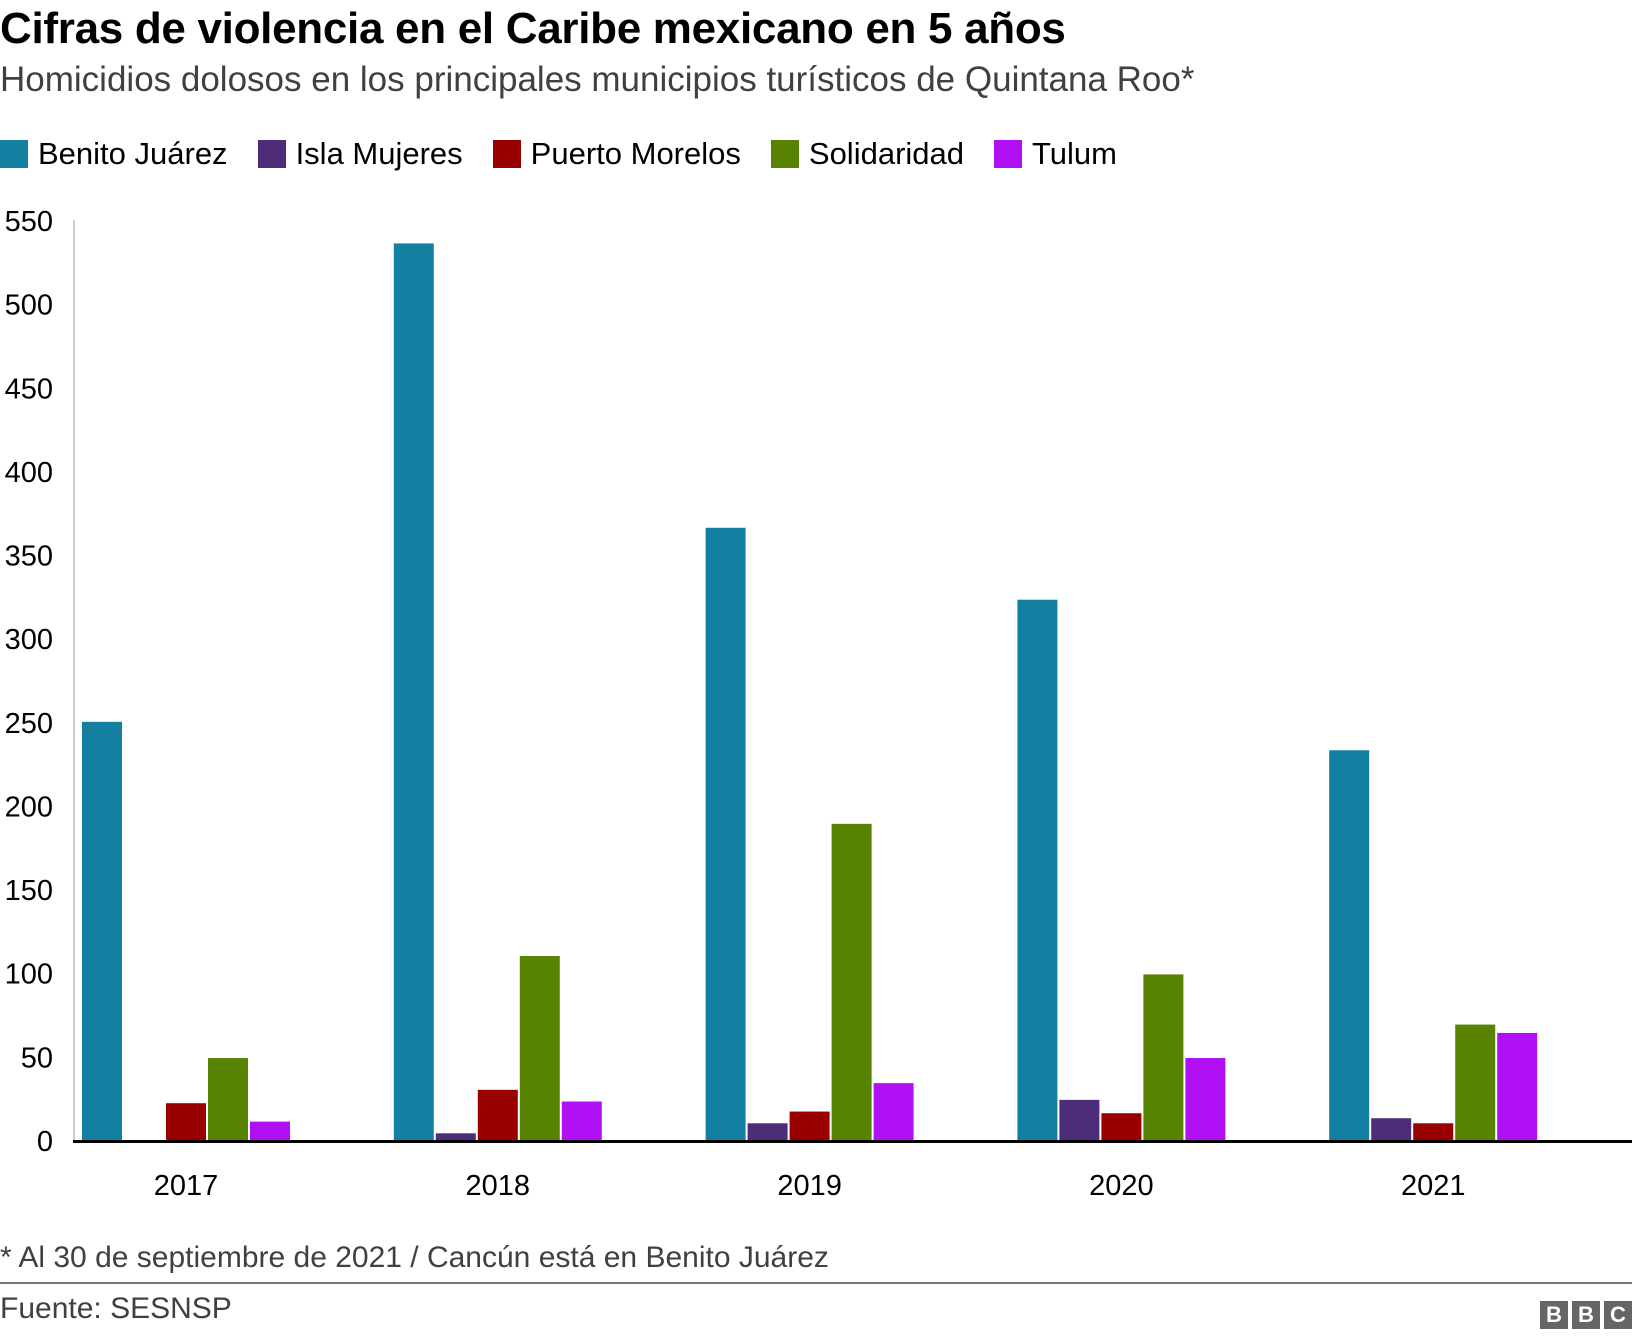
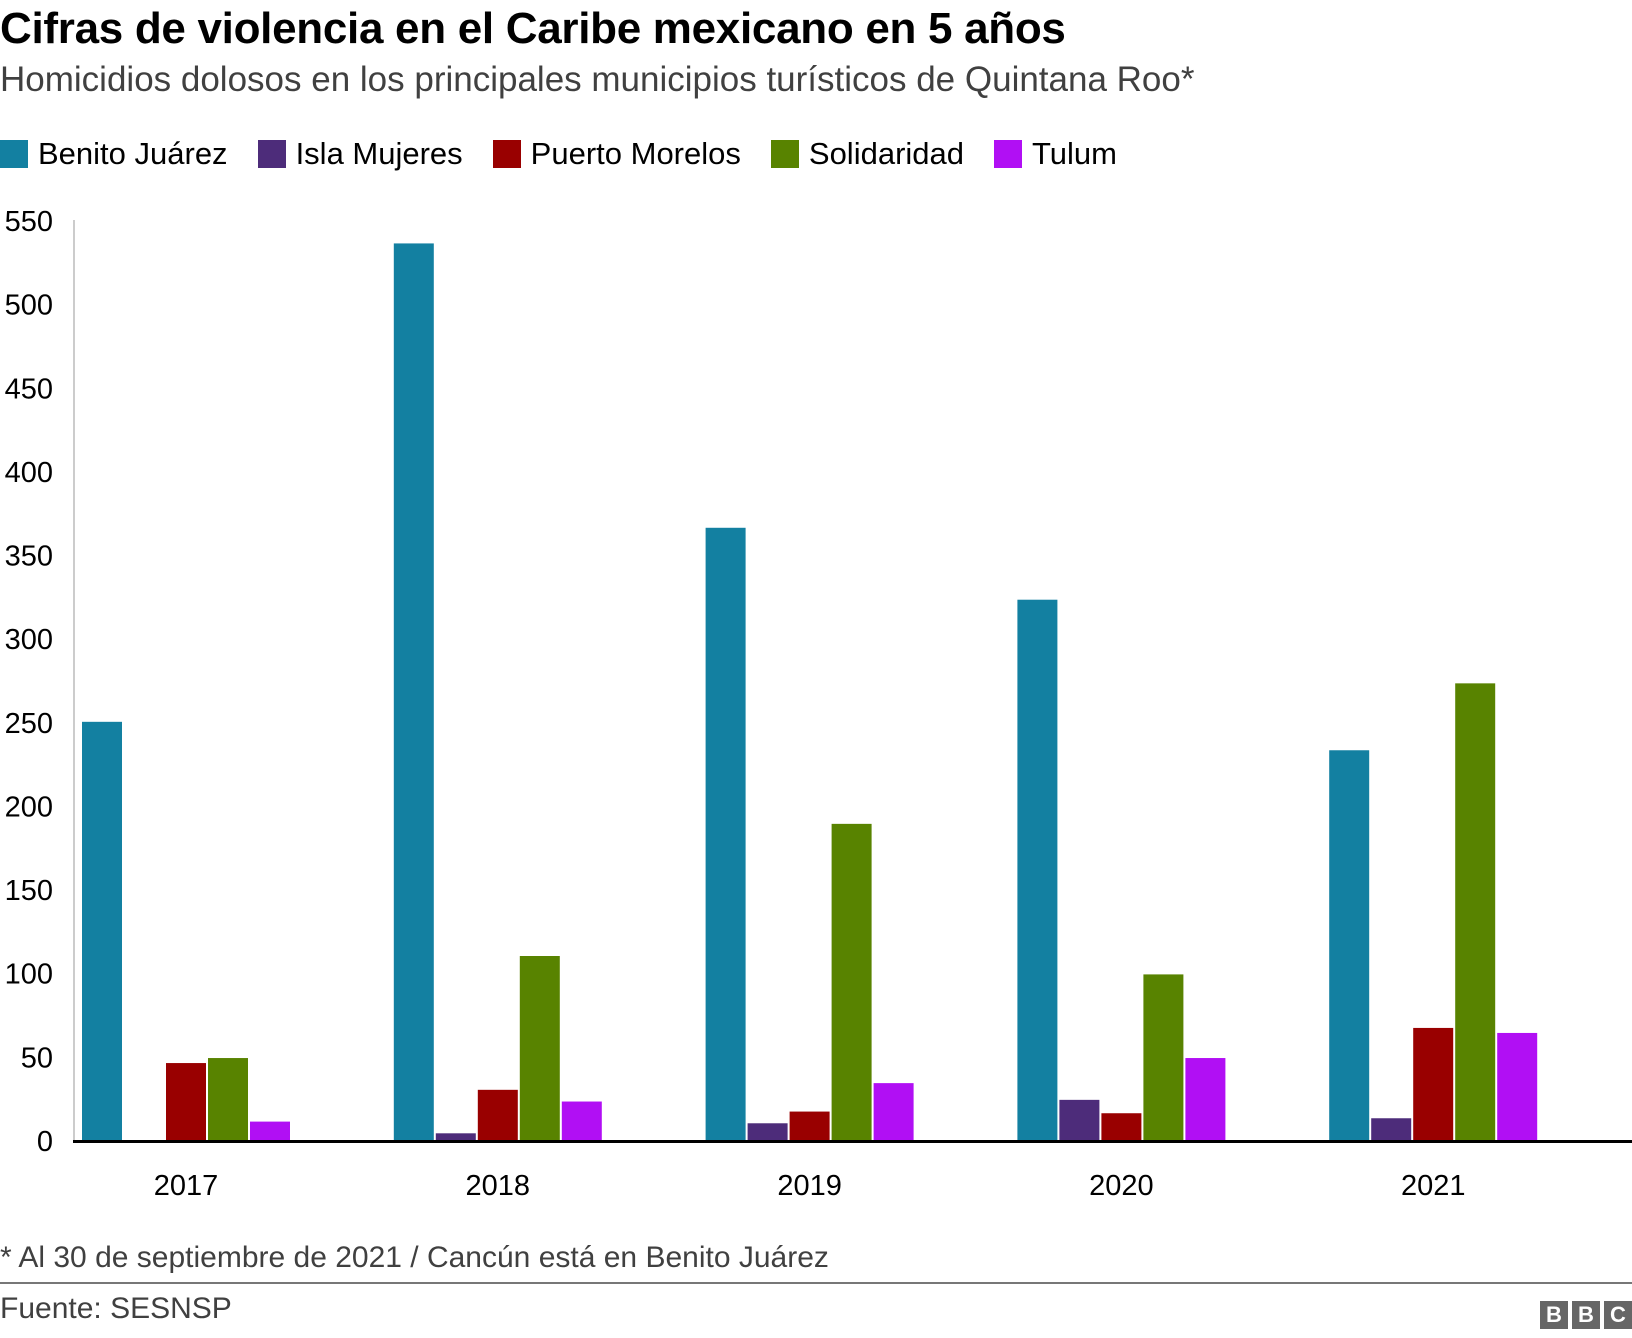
Puerto Morelos/2017: 22 -> 46
Puerto Morelos/2021: 10 -> 67
Solidaridad/2021: 69 -> 273
